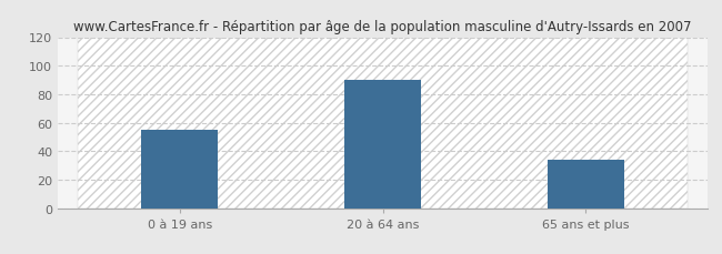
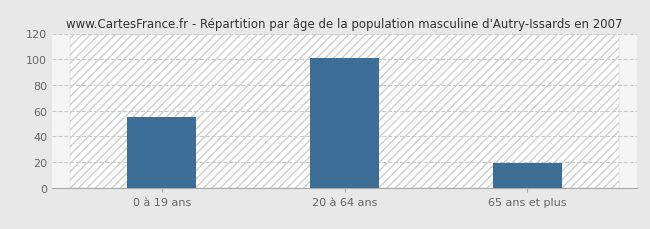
20 à 64 ans: 90 -> 101
65 ans et plus: 34 -> 19
